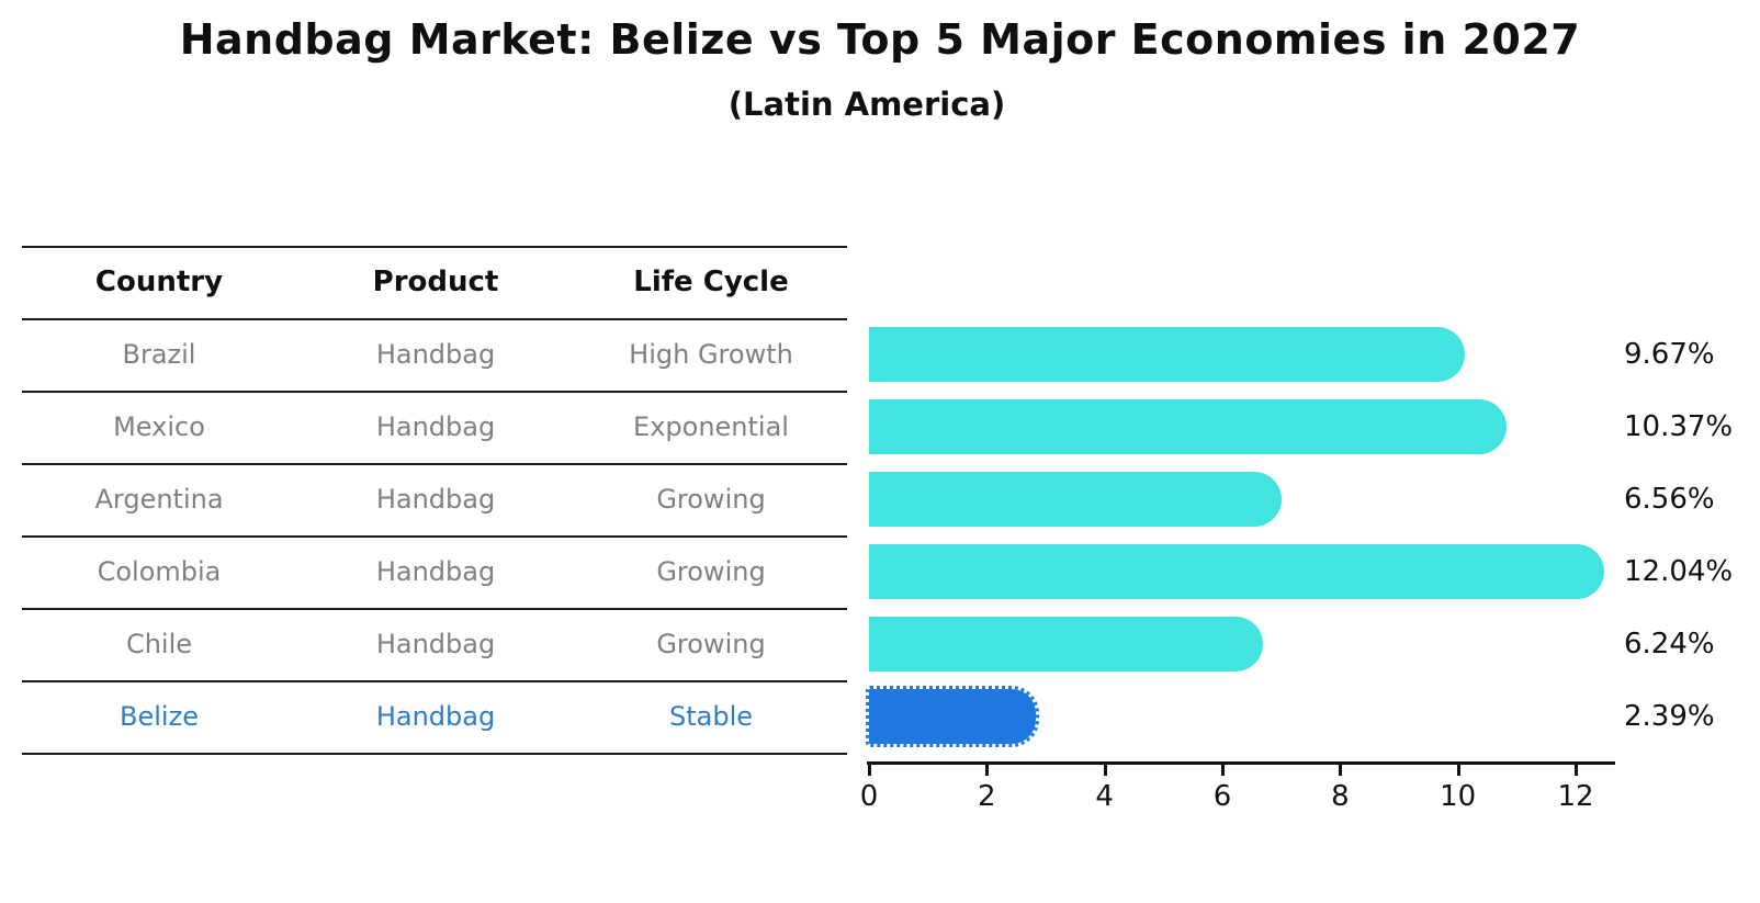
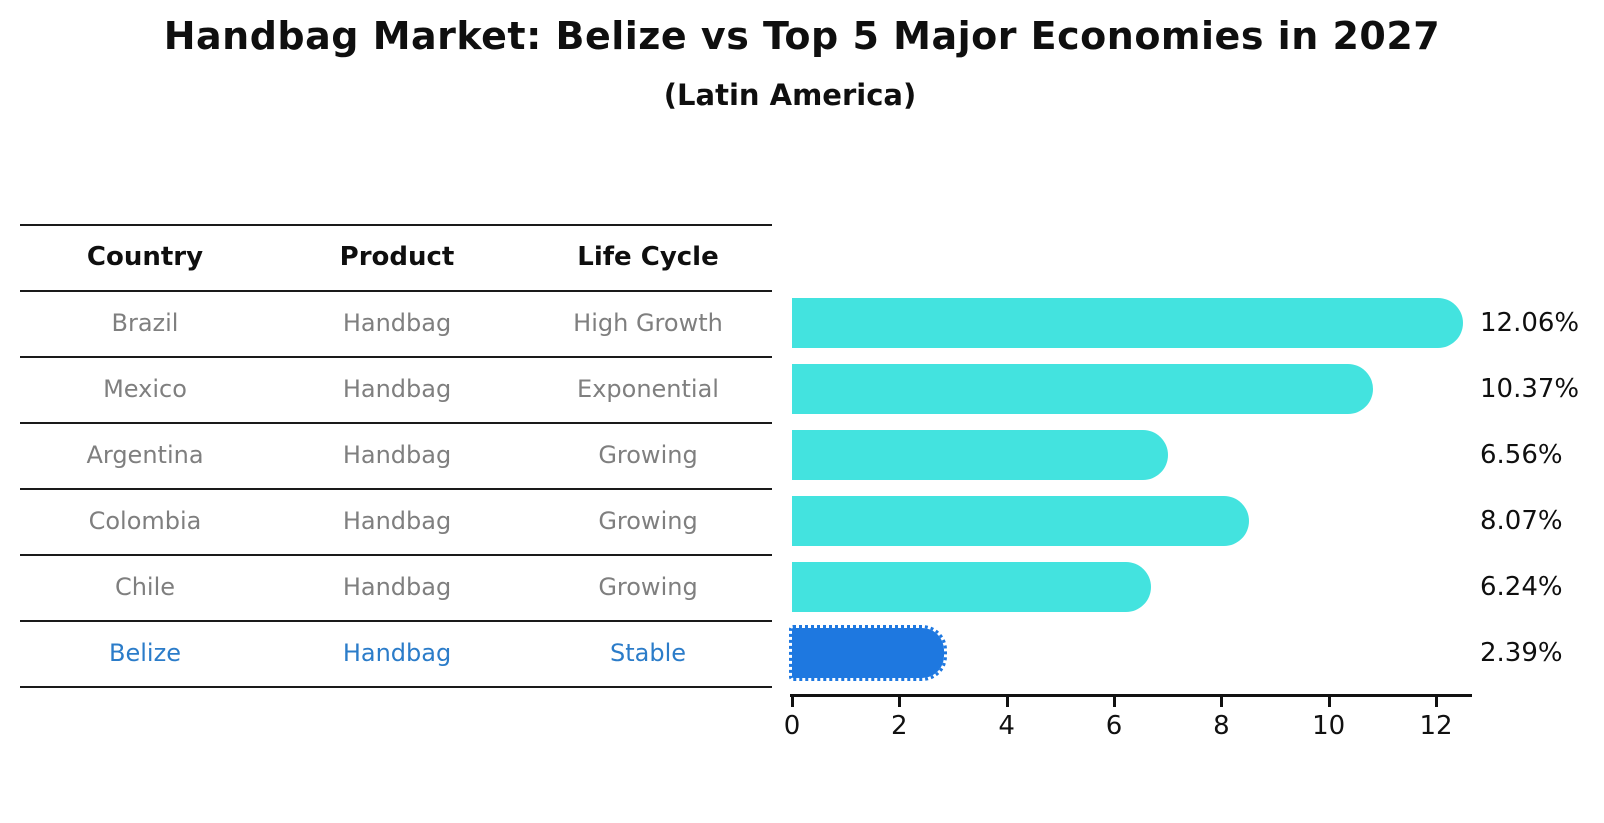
Brazil: 9.67% -> 12.06%
Colombia: 12.04% -> 8.07%
